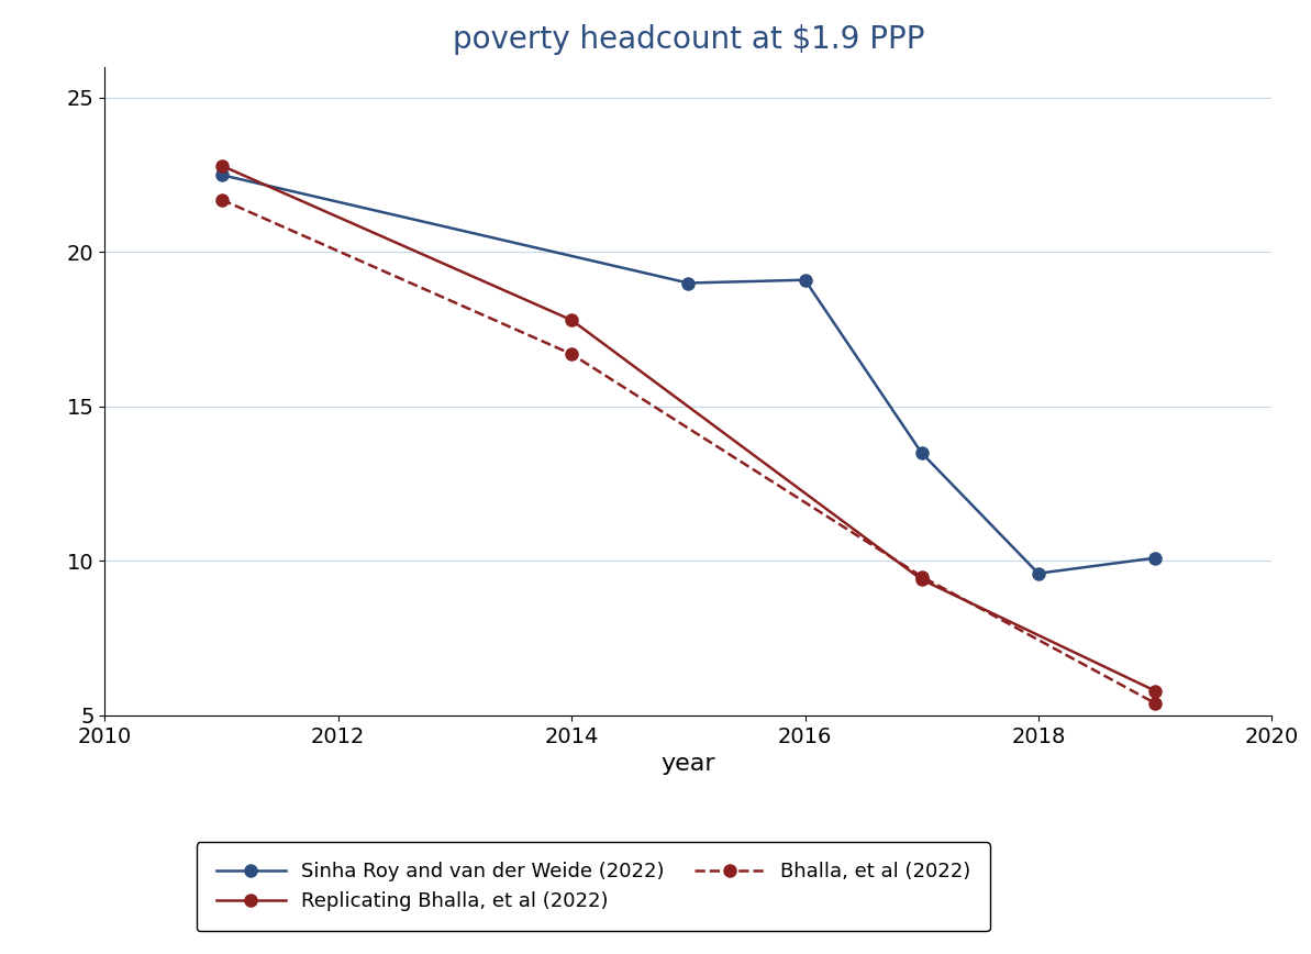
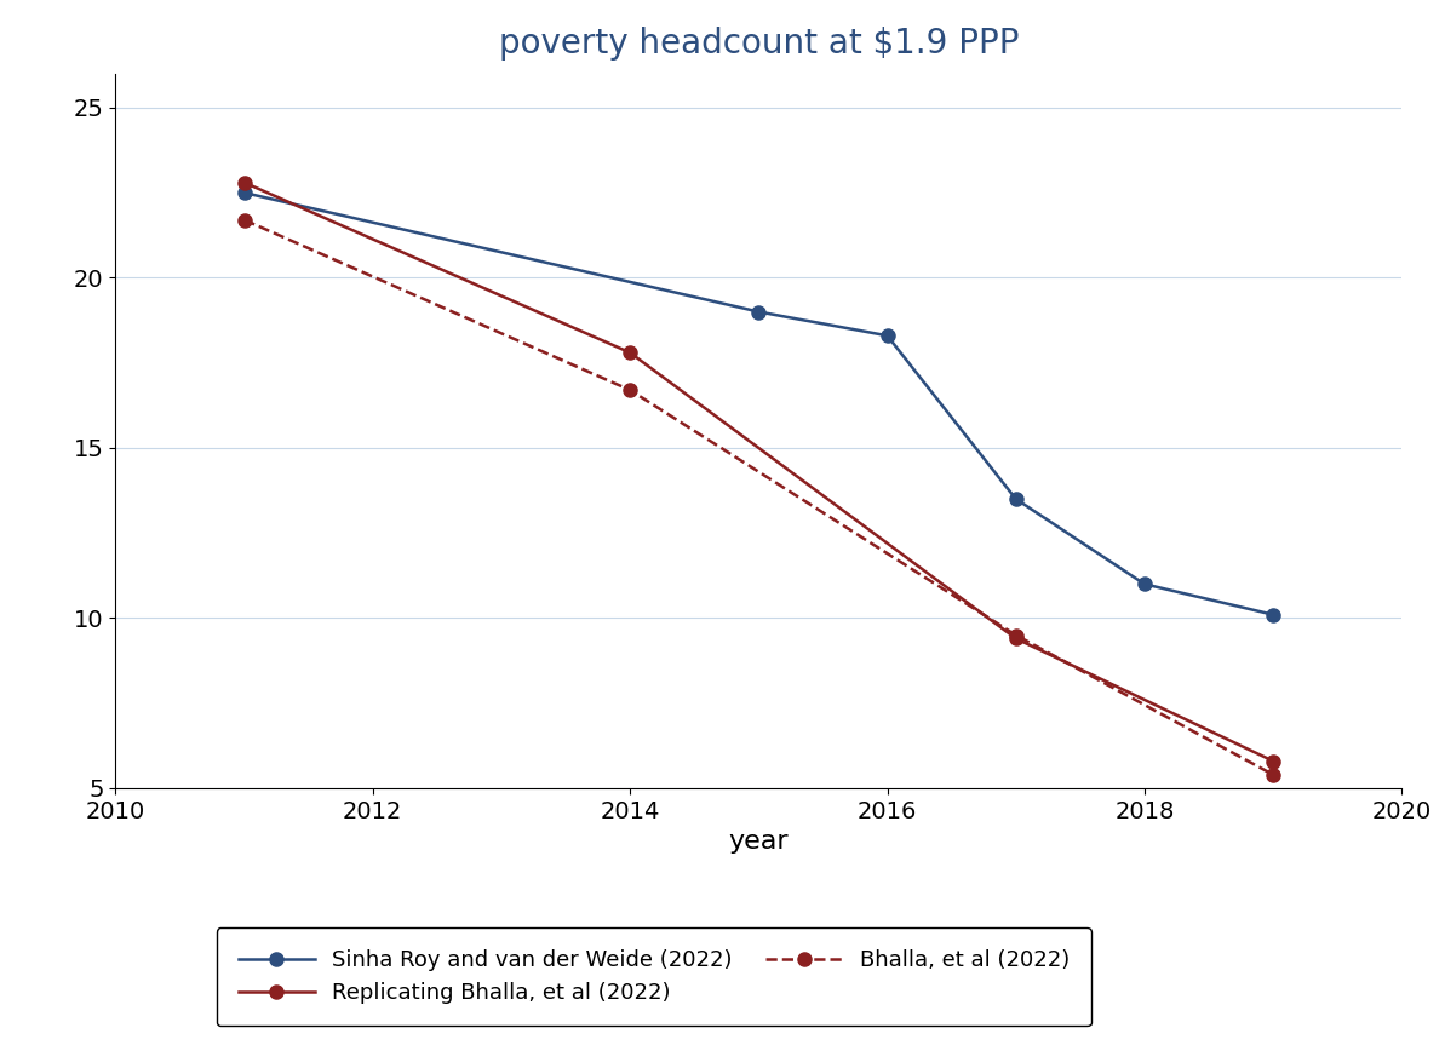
Sinha Roy and van der Weide (2022)/2016: 19.1 -> 18.3
Sinha Roy and van der Weide (2022)/2018: 9.6 -> 11.0
